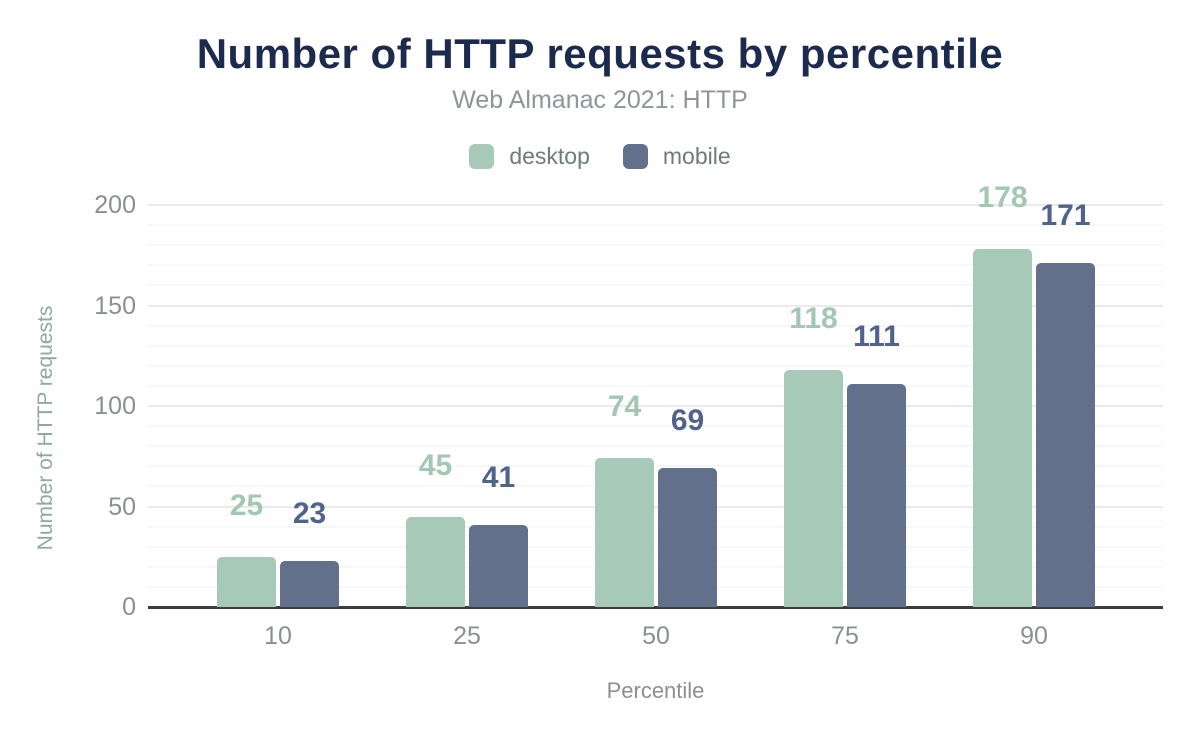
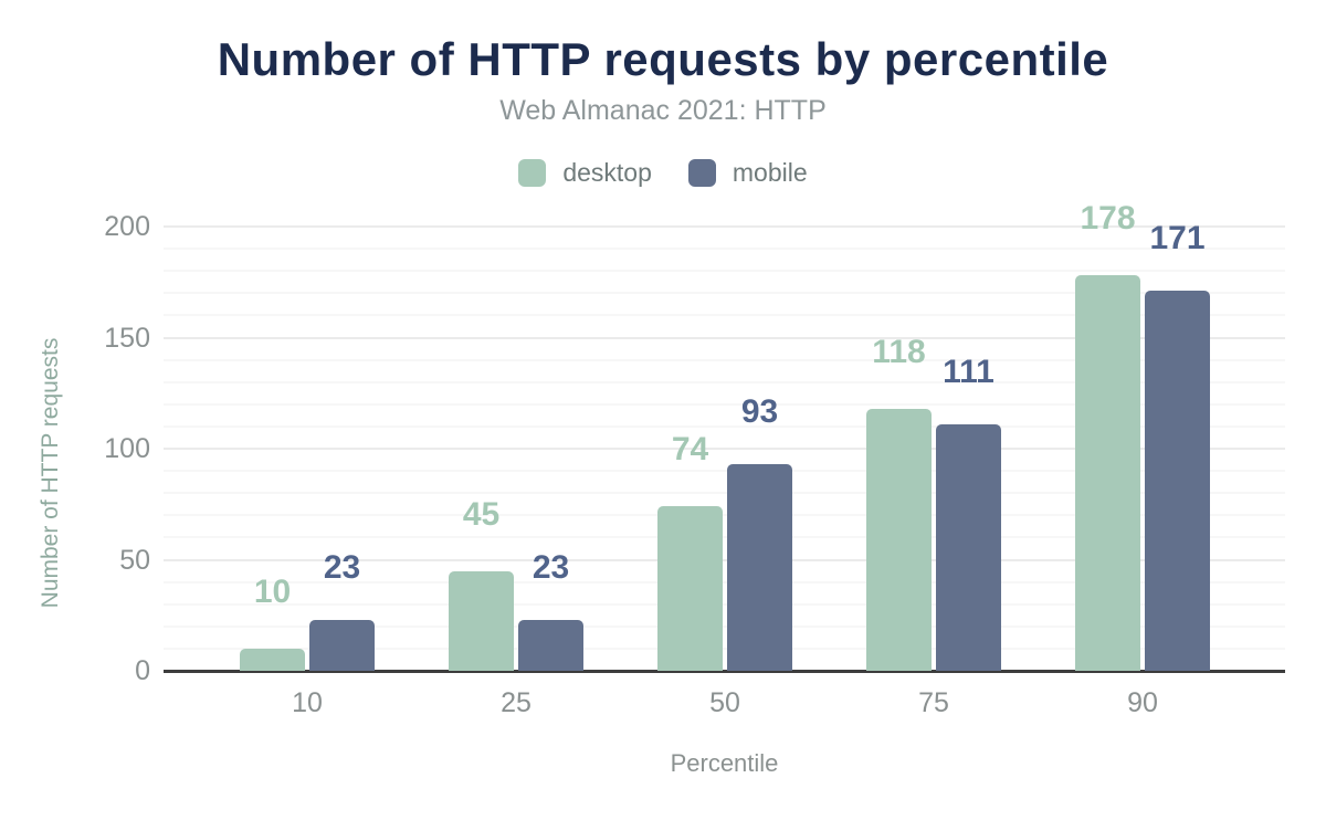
desktop/10: 25 -> 10
mobile/25: 41 -> 23
mobile/50: 69 -> 93
